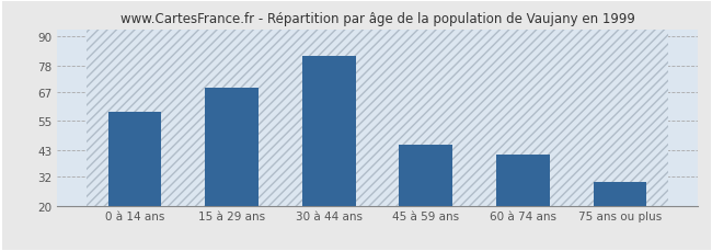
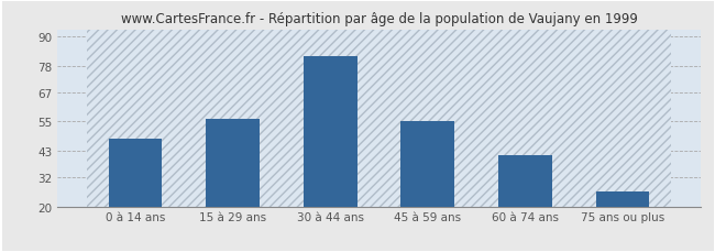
0 à 14 ans: 59 -> 48
15 à 29 ans: 69 -> 56
45 à 59 ans: 45 -> 55
75 ans ou plus: 30 -> 26
